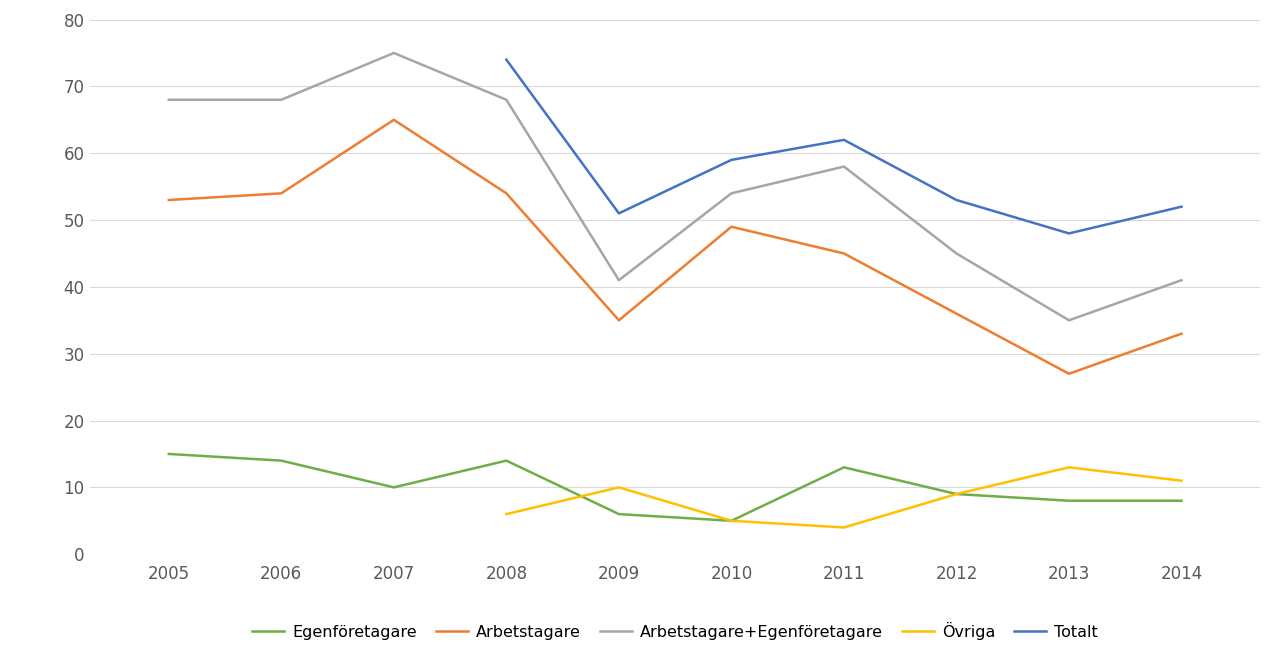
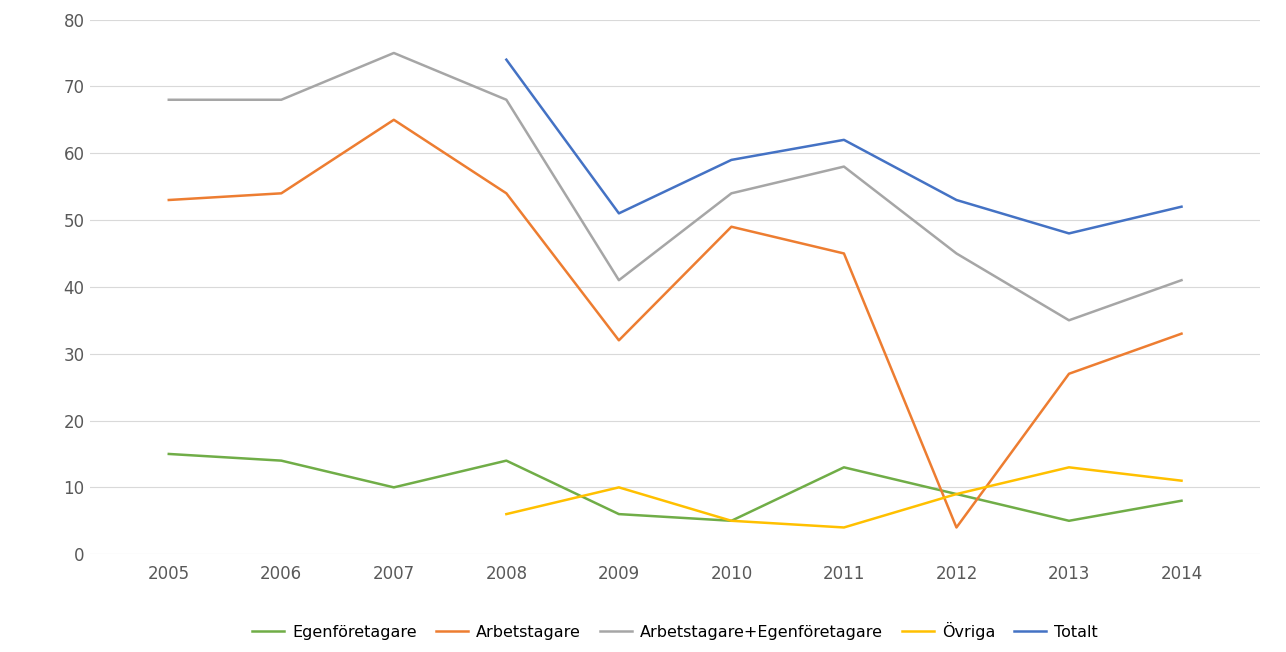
Arbetstagare/2009: 35 -> 32
Arbetstagare/2012: 36 -> 4
Egenföretagare/2013: 8 -> 5
